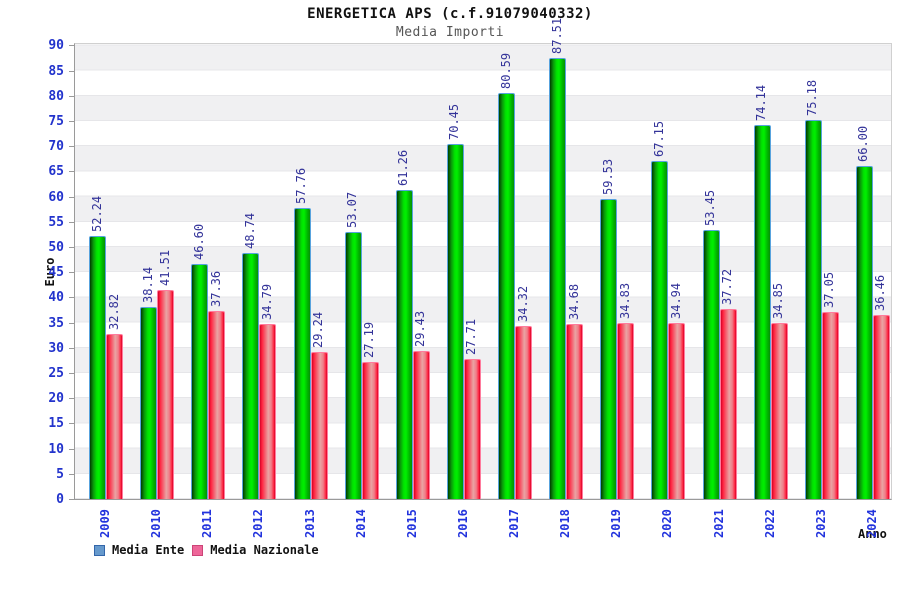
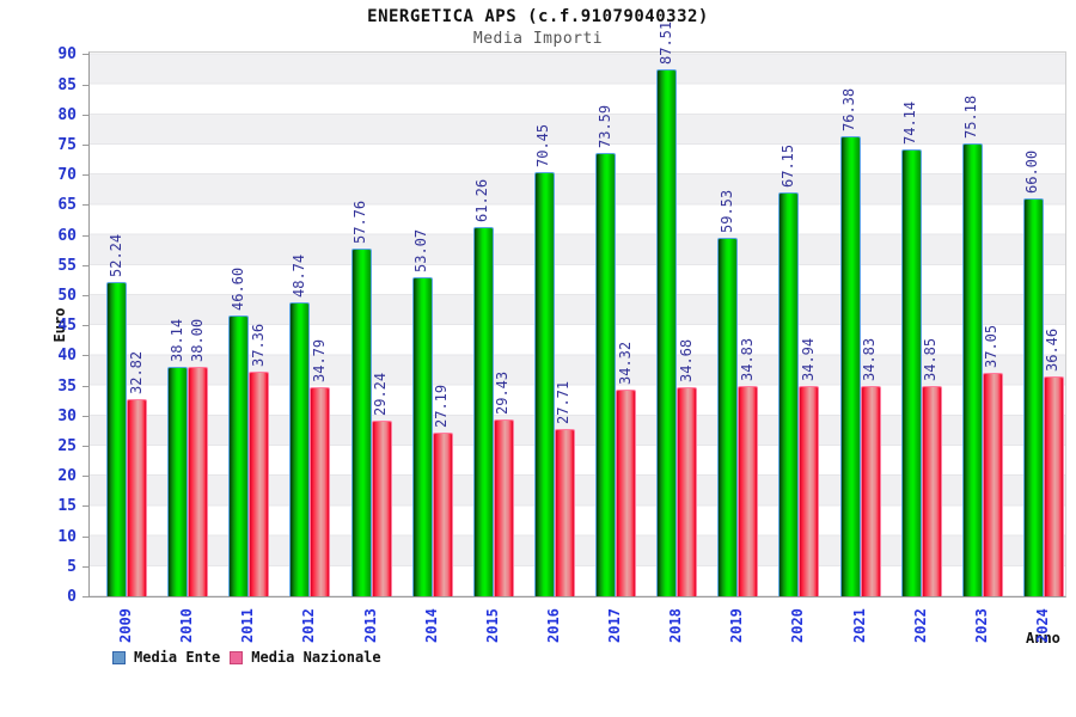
Media Nazionale/2010: 41.51 -> 38.00
Media Ente/2017: 80.59 -> 73.59
Media Ente/2021: 53.45 -> 76.38
Media Nazionale/2021: 37.72 -> 34.83
